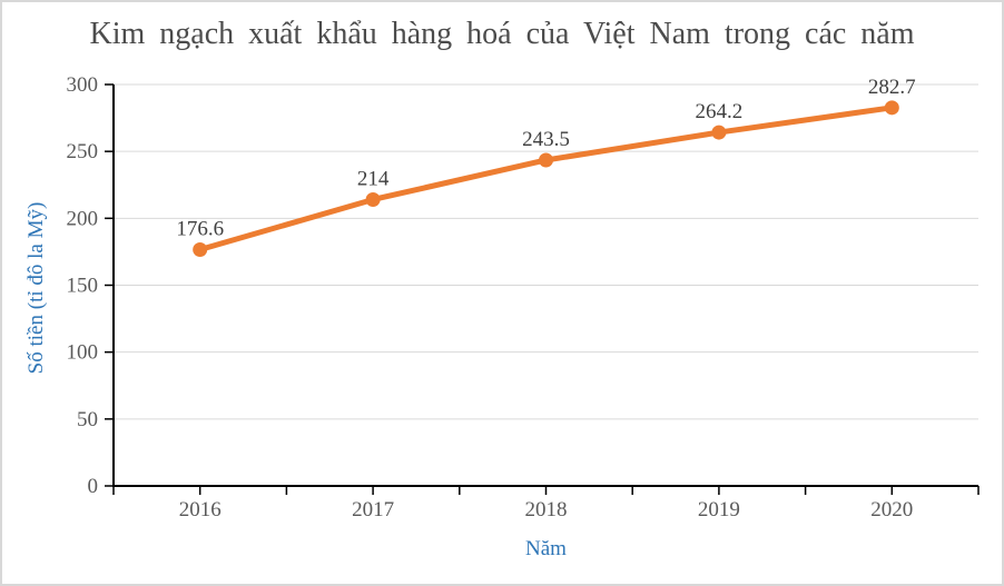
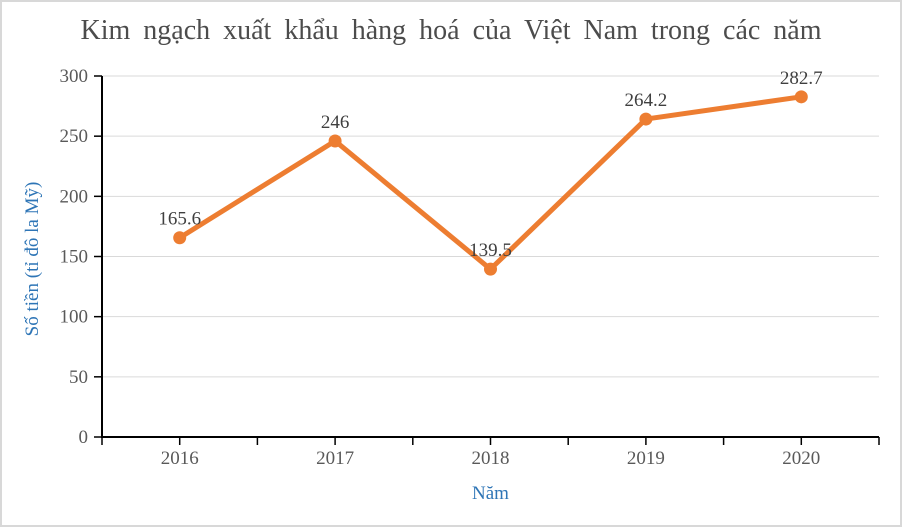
2016: 176.6 -> 165.6
2017: 214 -> 246
2018: 243.5 -> 139.5
